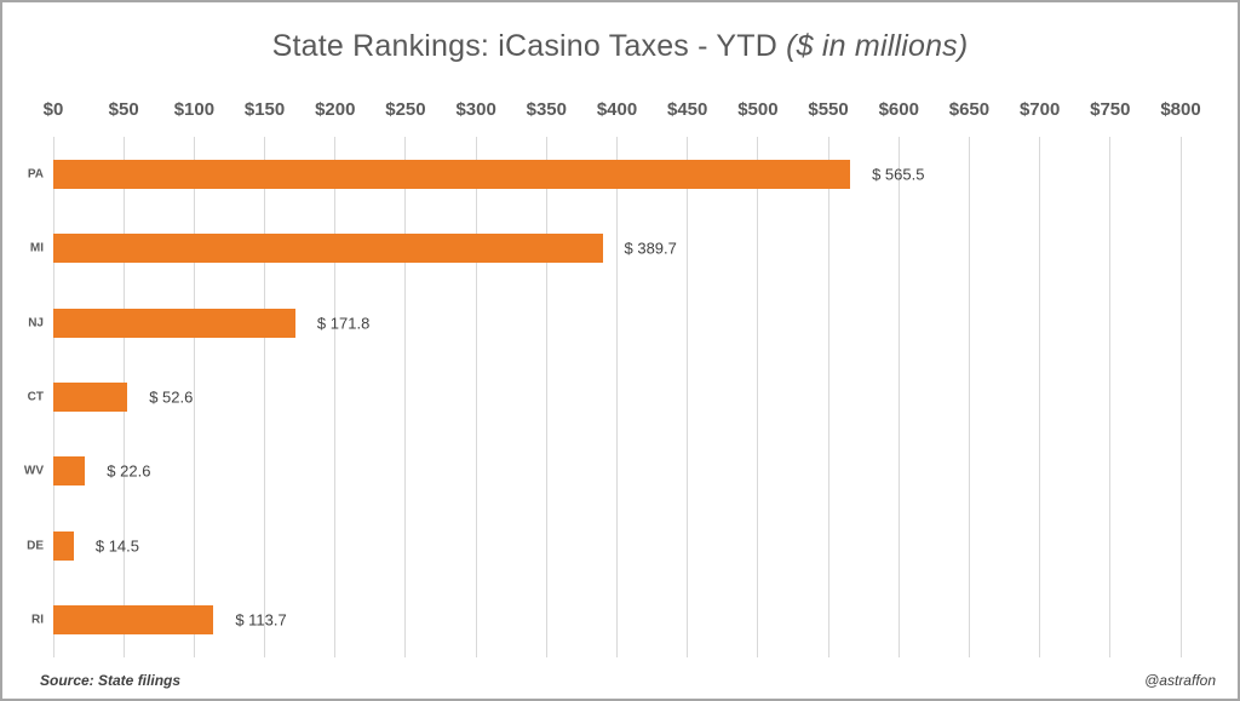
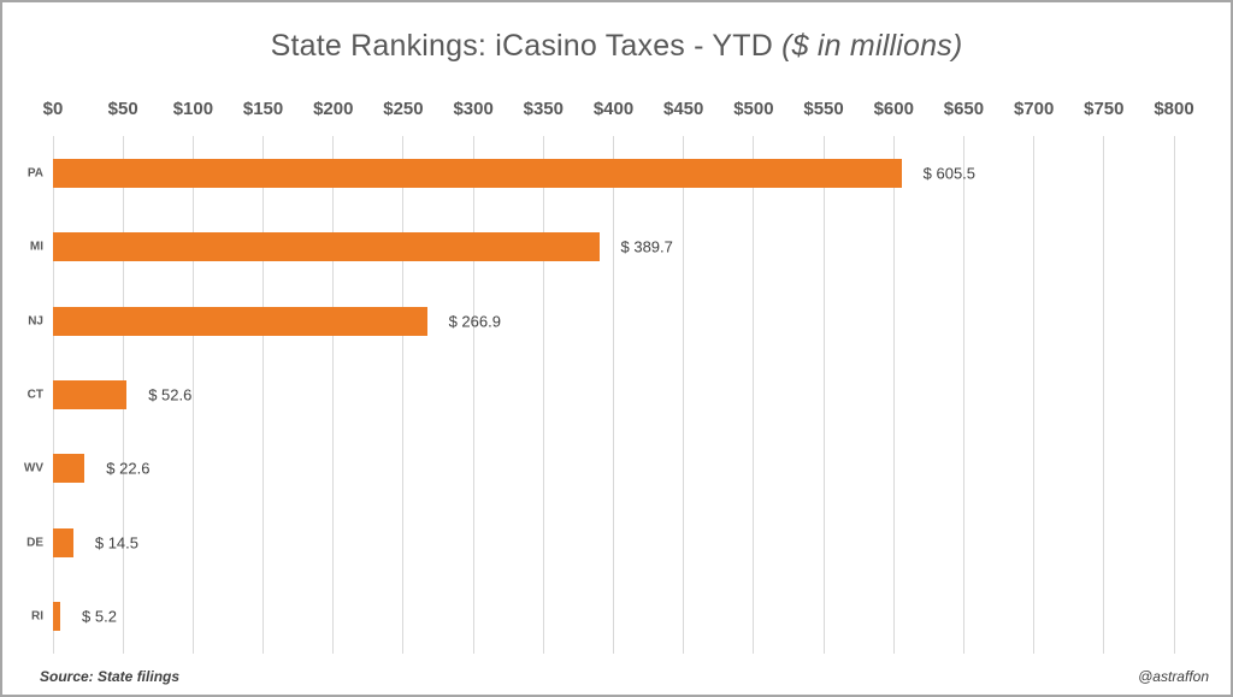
PA: 565.5 -> 605.5
NJ: 171.8 -> 266.9
RI: 113.7 -> 5.2
